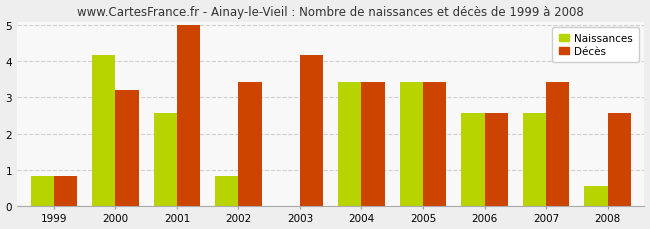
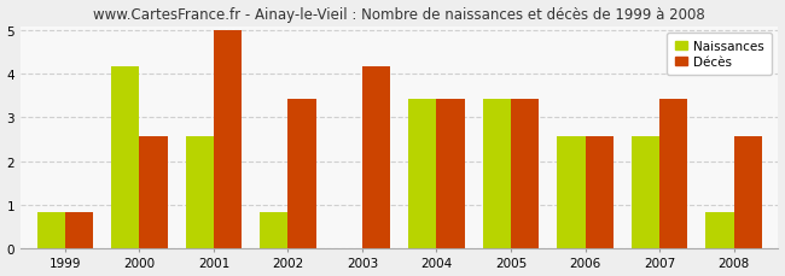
Décès/2000: 3.20 -> 2.58
Naissances/2008: 0.55 -> 0.83
